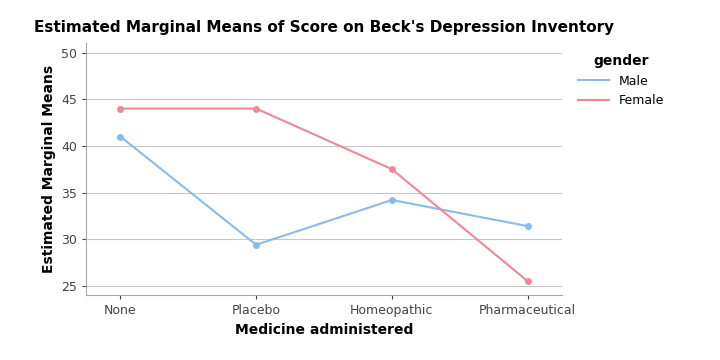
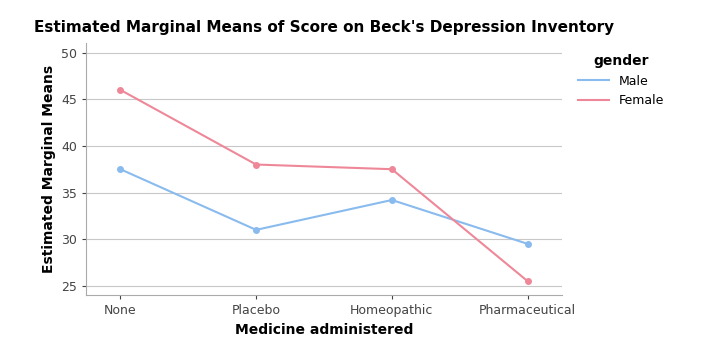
Male/None: 41.0 -> 37.5
Female/None: 44.0 -> 46.0
Male/Placebo: 29.4 -> 31.0
Female/Placebo: 44.0 -> 38.0
Male/Pharmaceutical: 31.4 -> 29.5
